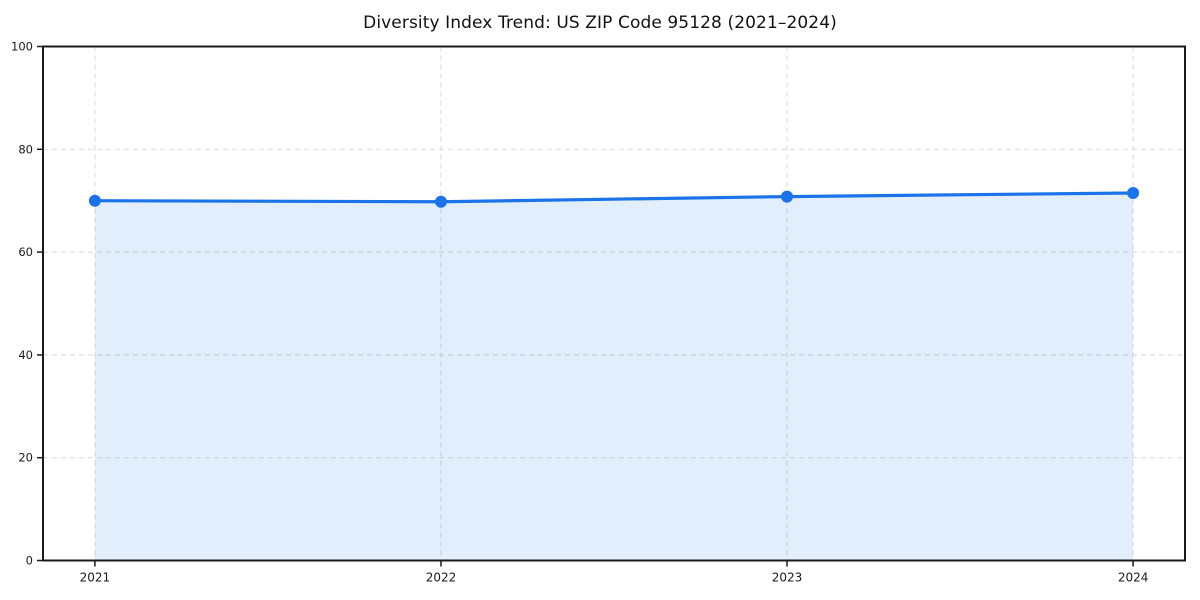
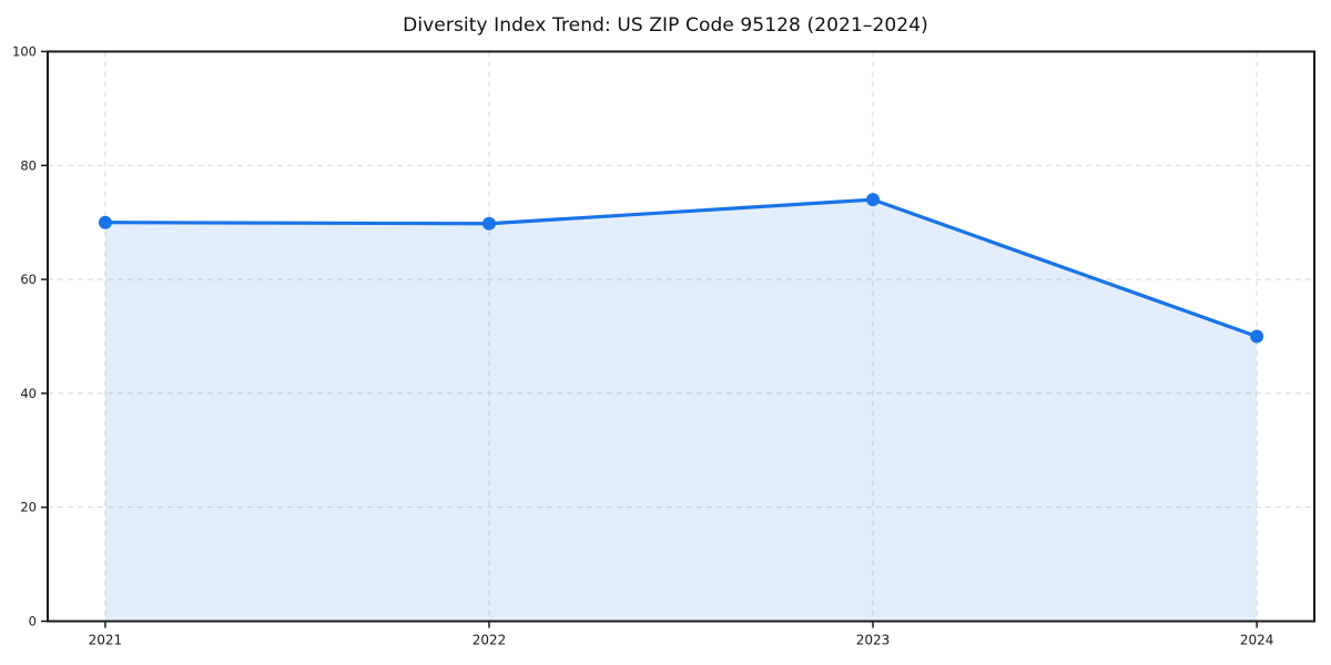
2023: 71 -> 74
2024: 72 -> 50
